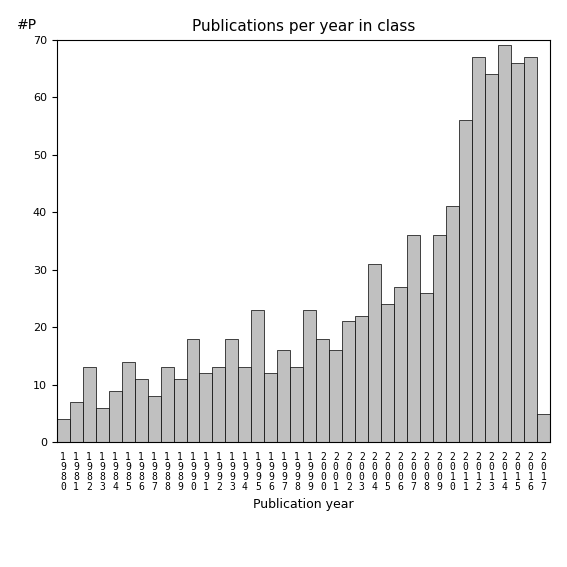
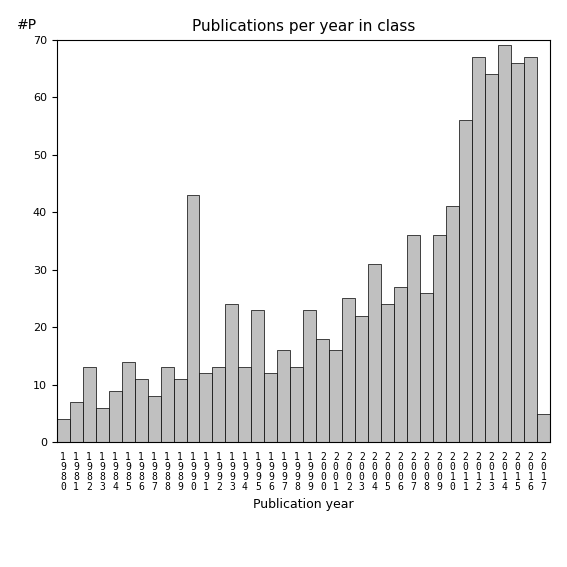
1 9 9 0: 18 -> 43
1 9 9 3: 18 -> 24
2 0 0 2: 21 -> 25
